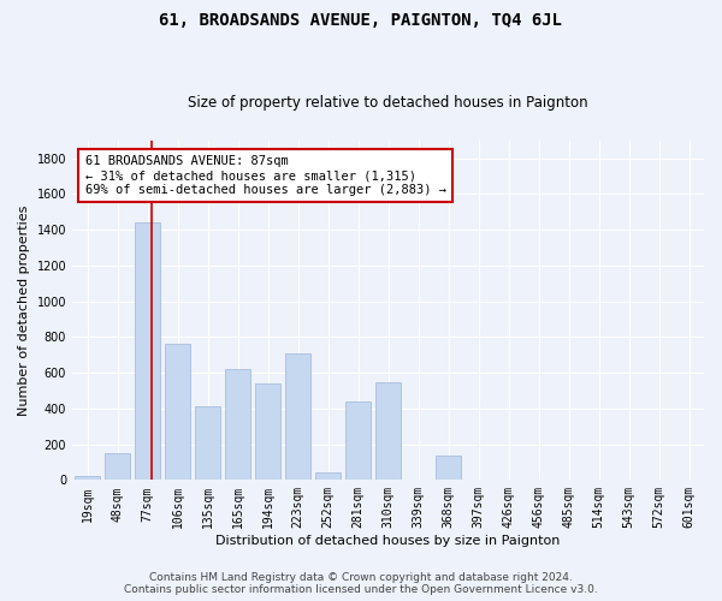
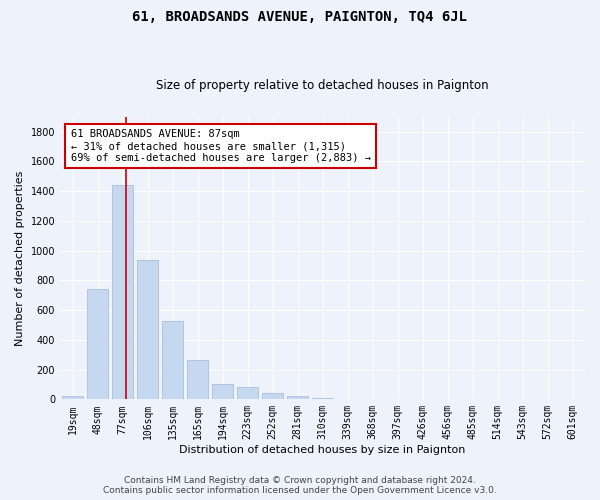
48sqm: 150 -> 740
106sqm: 760 -> 940
135sqm: 410 -> 530
165sqm: 620 -> 260
194sqm: 540 -> 100
223sqm: 710 -> 80
281sqm: 440 -> 20
310sqm: 550 -> 10
368sqm: 140 -> 0
